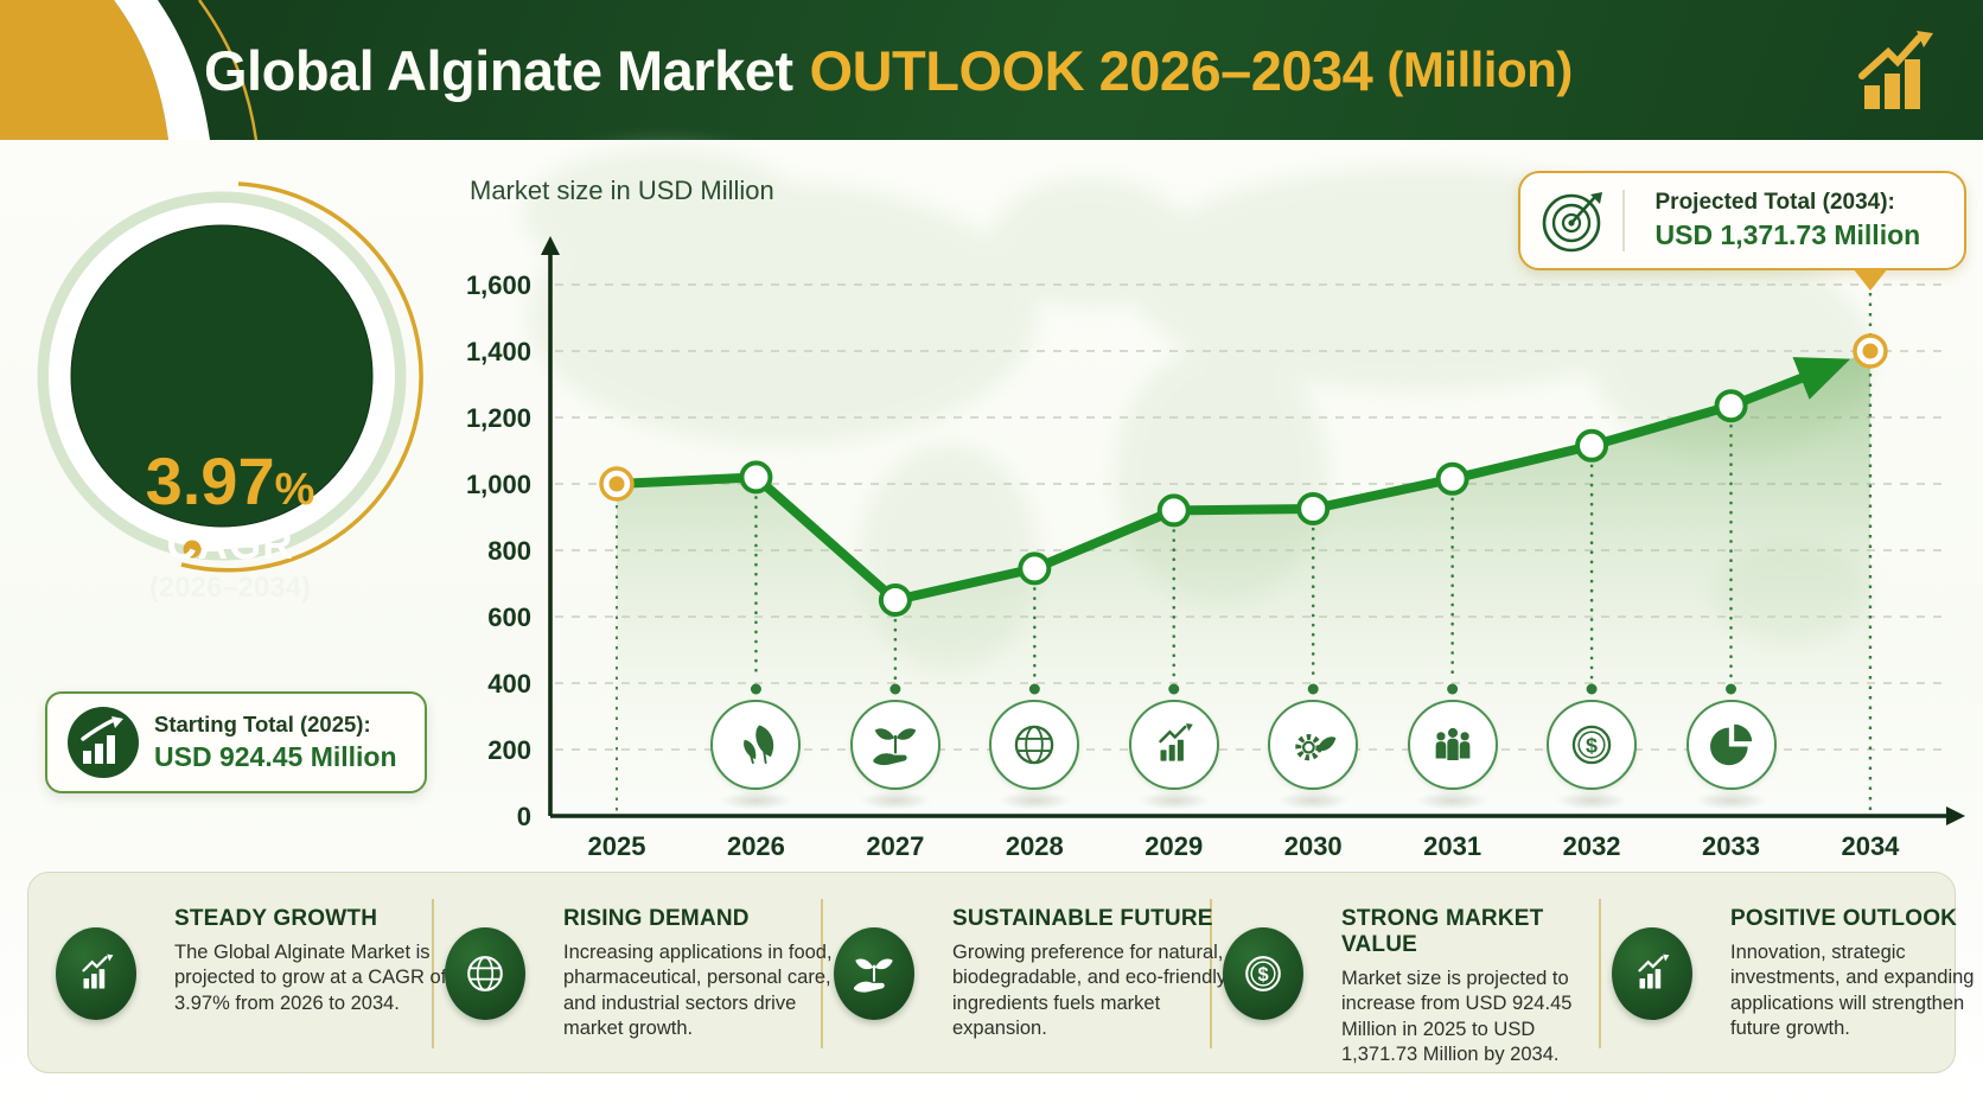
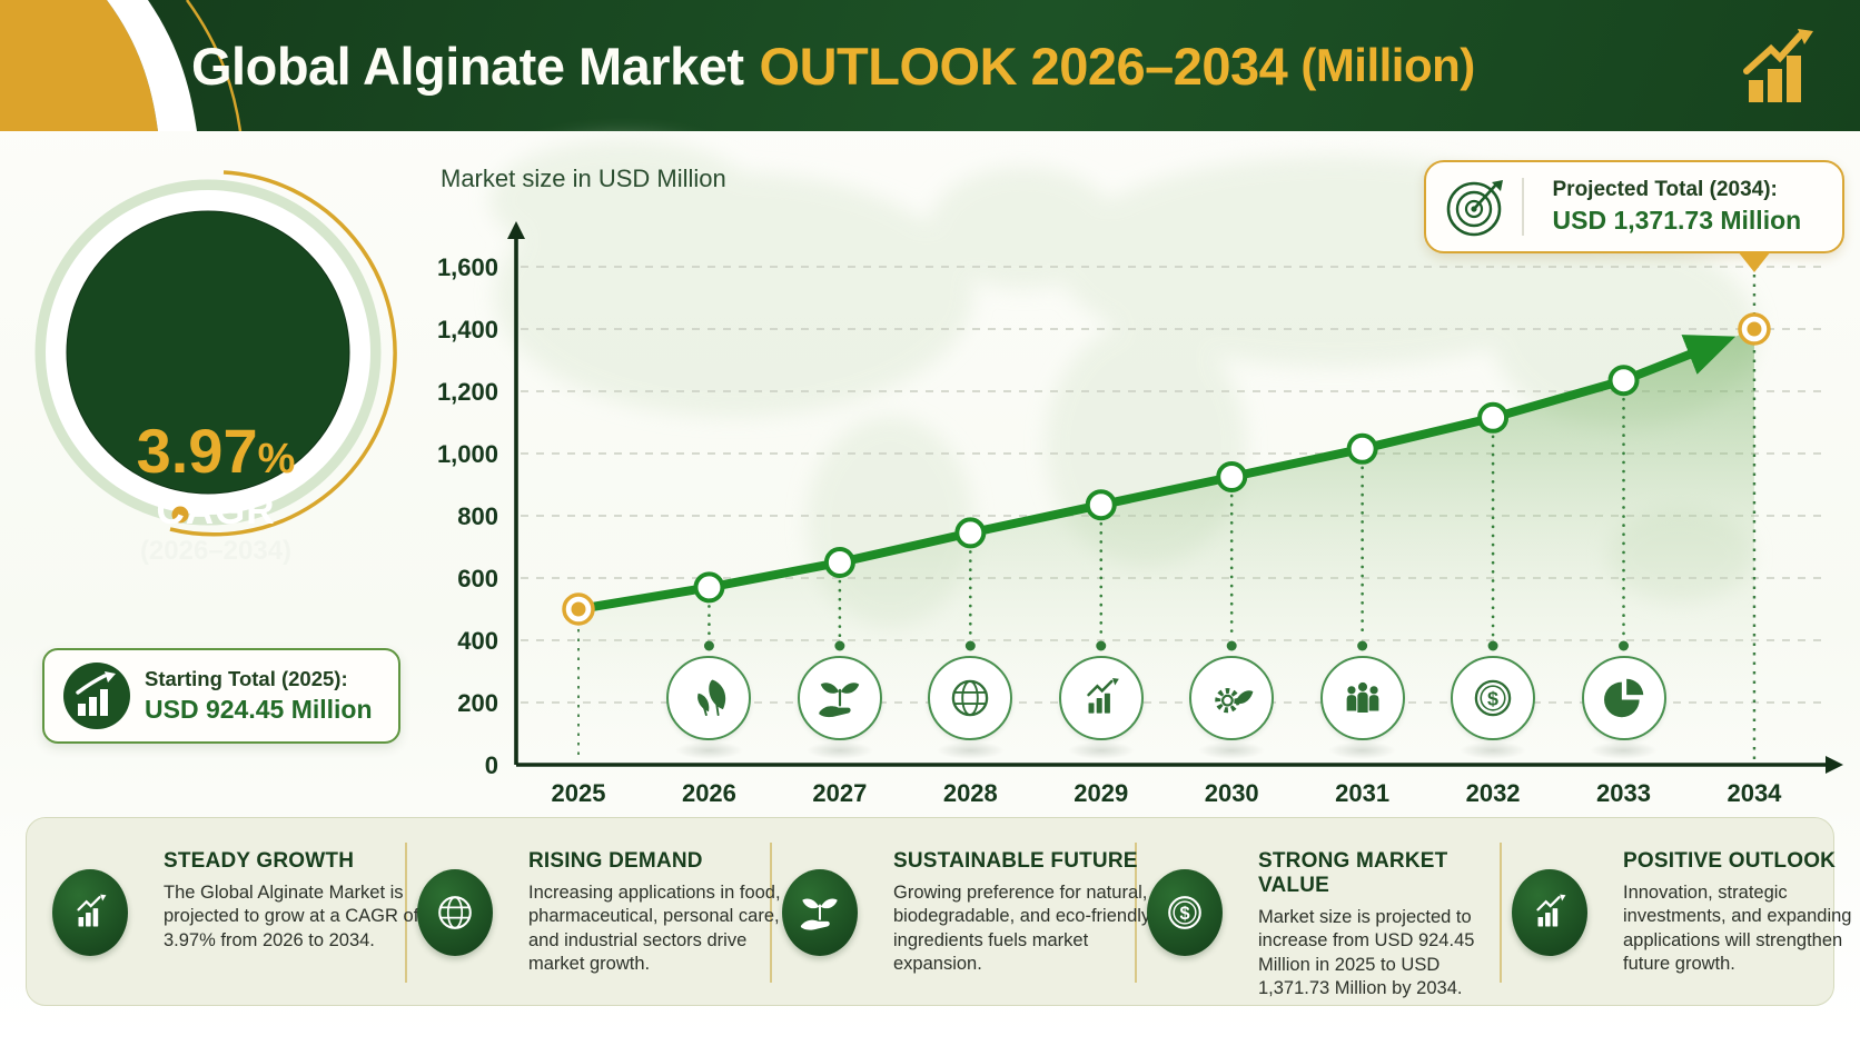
2025: 1000 -> 500
2026: 1020 -> 570
2029: 920 -> 840
